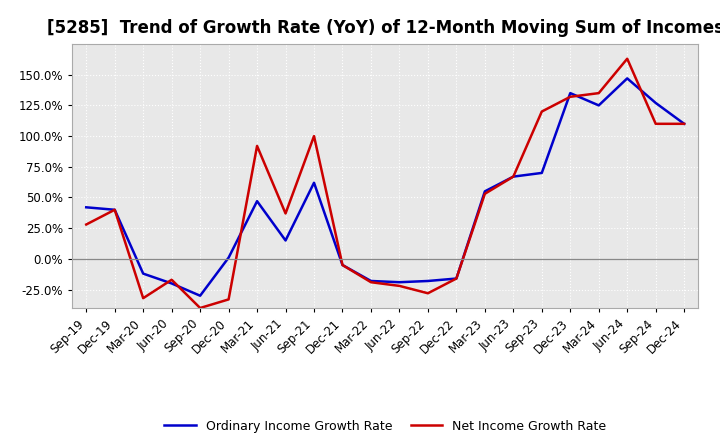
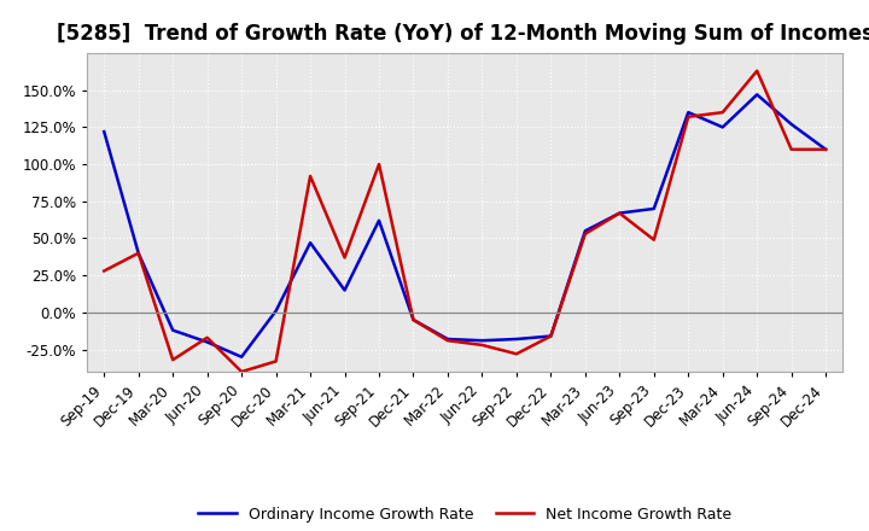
Ordinary Income Growth Rate/Sep-19: 42% -> 122%
Net Income Growth Rate/Sep-23: 120% -> 49%
